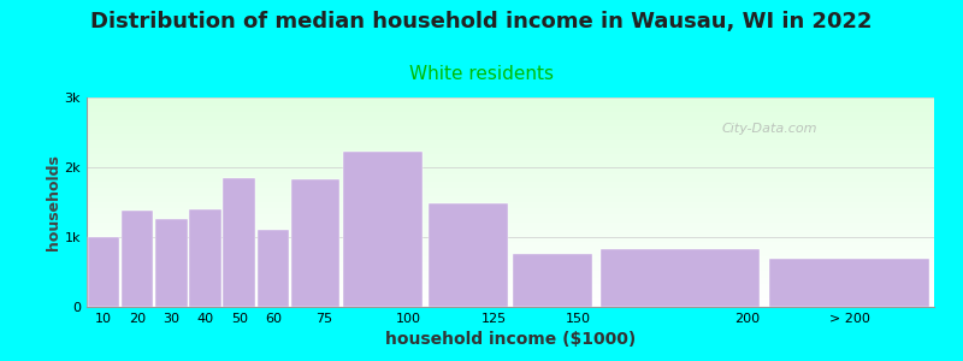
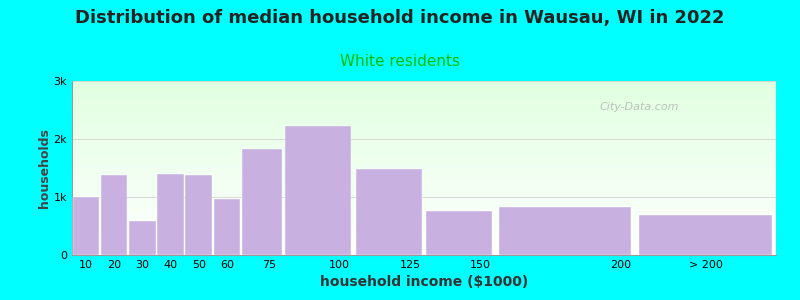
30: 1.26k -> 0.58k
50: 1.85k -> 1.38k
60: 1.10k -> 0.96k
